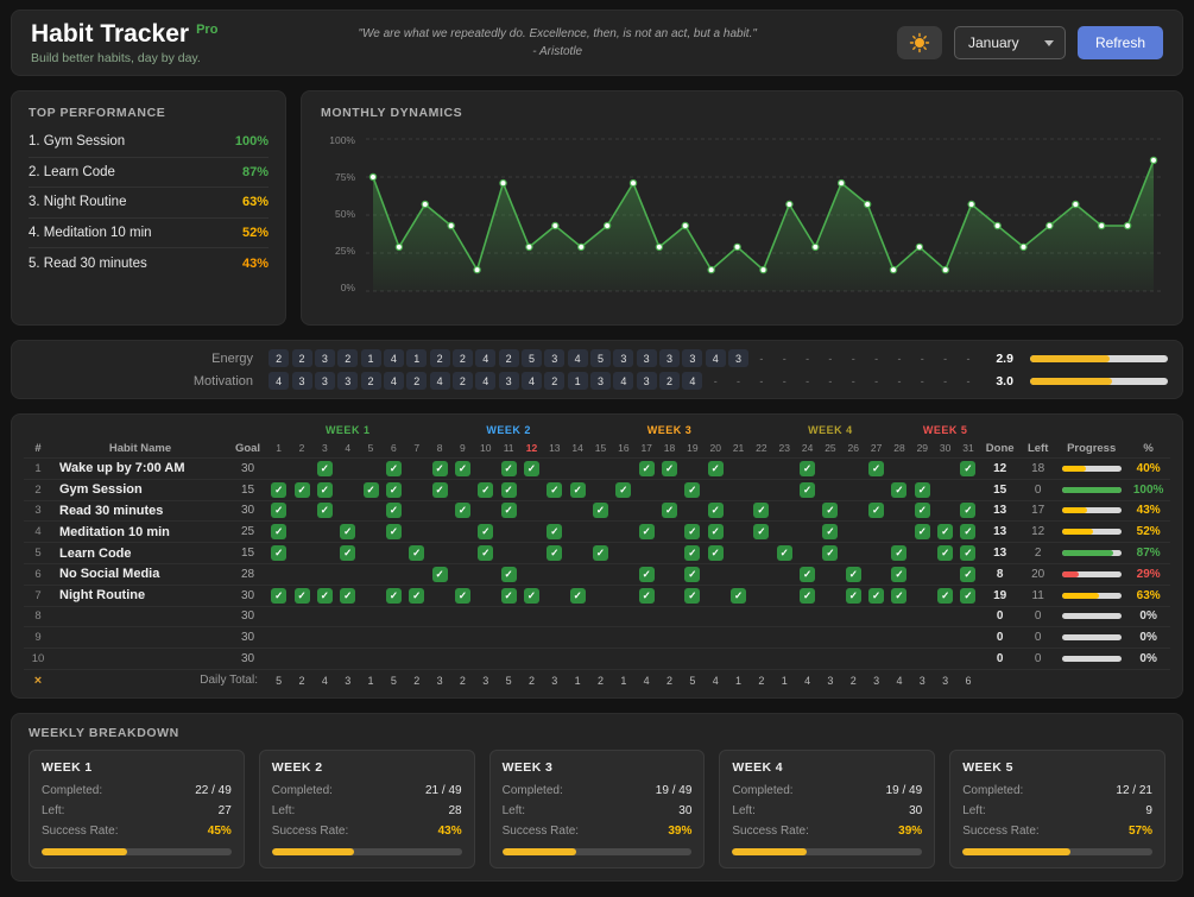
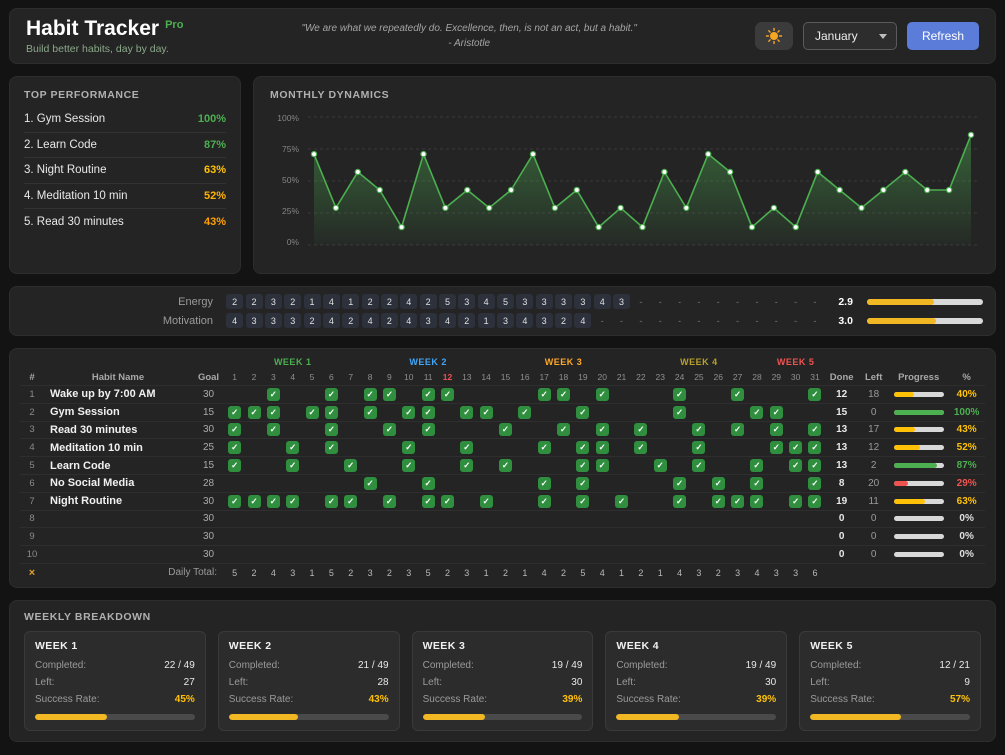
1: 75% -> 71%
